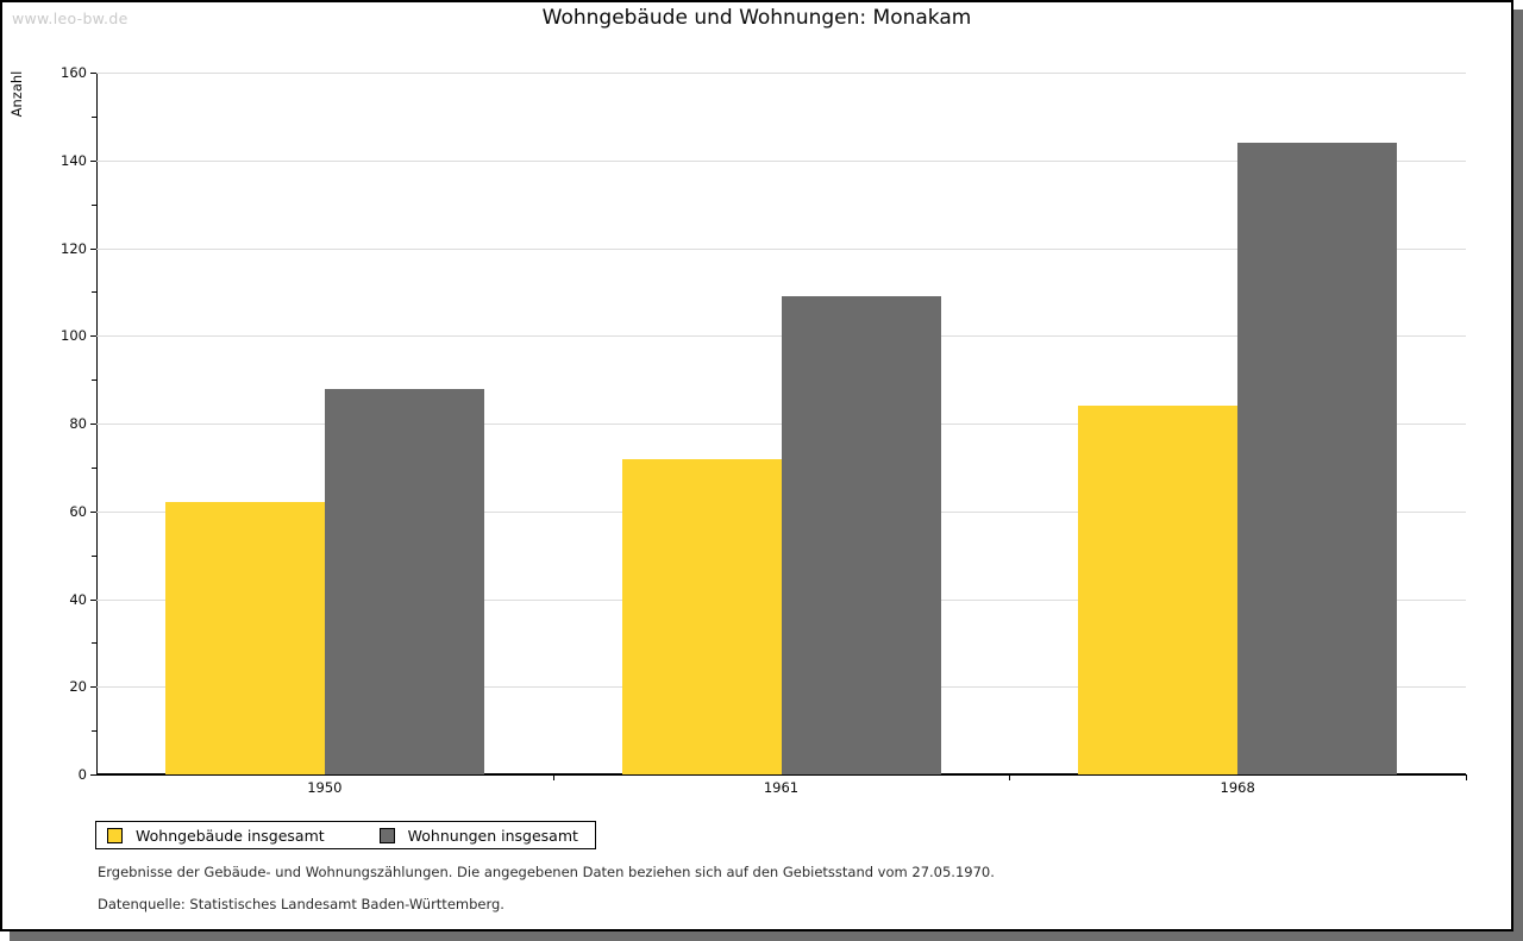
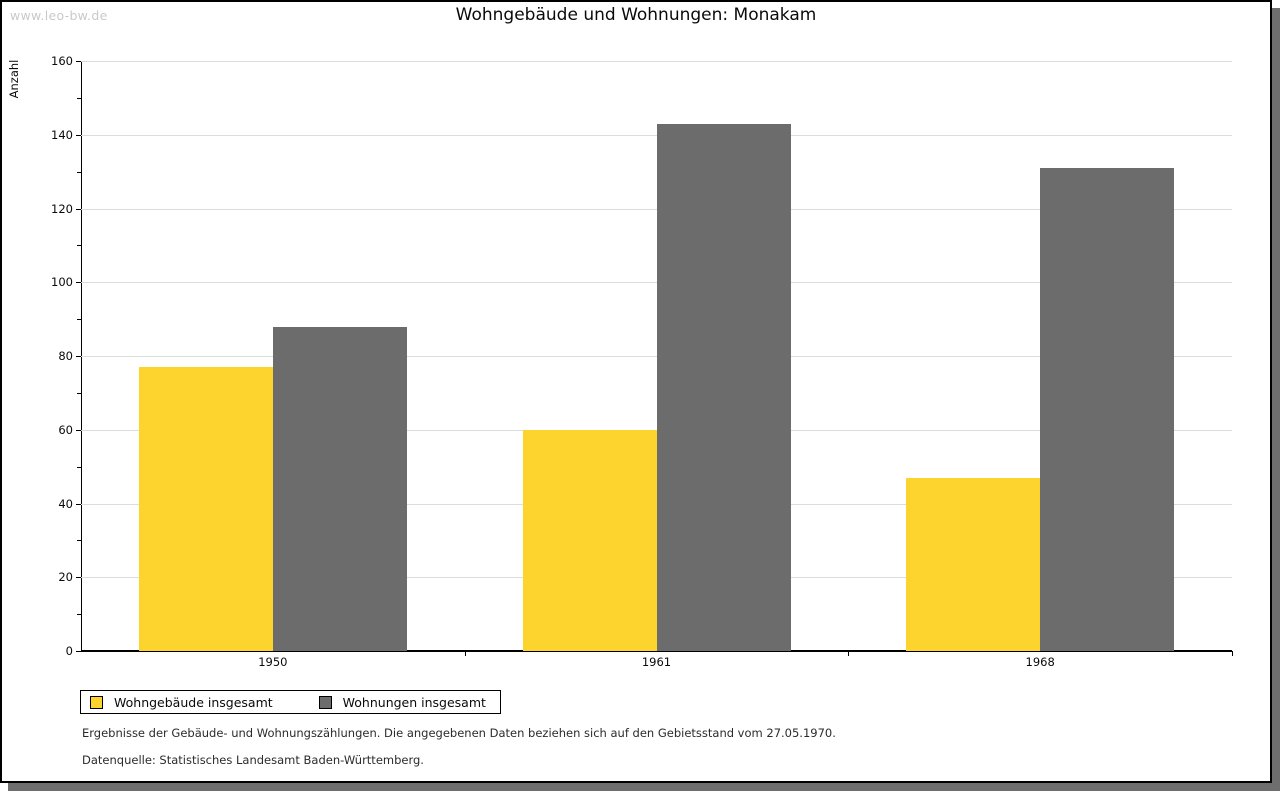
Wohngebäude insgesamt/1950: 62 -> 77
Wohngebäude insgesamt/1961: 72 -> 60
Wohnungen insgesamt/1961: 109 -> 143
Wohngebäude insgesamt/1968: 84 -> 47
Wohnungen insgesamt/1968: 144 -> 131
